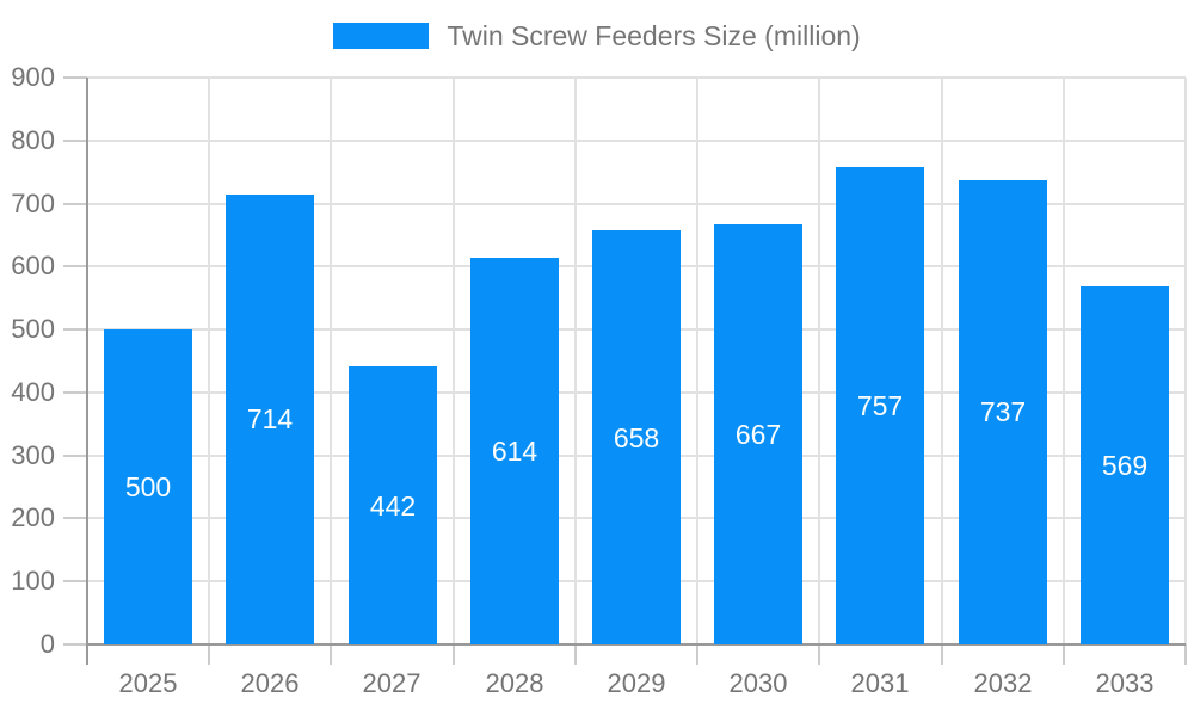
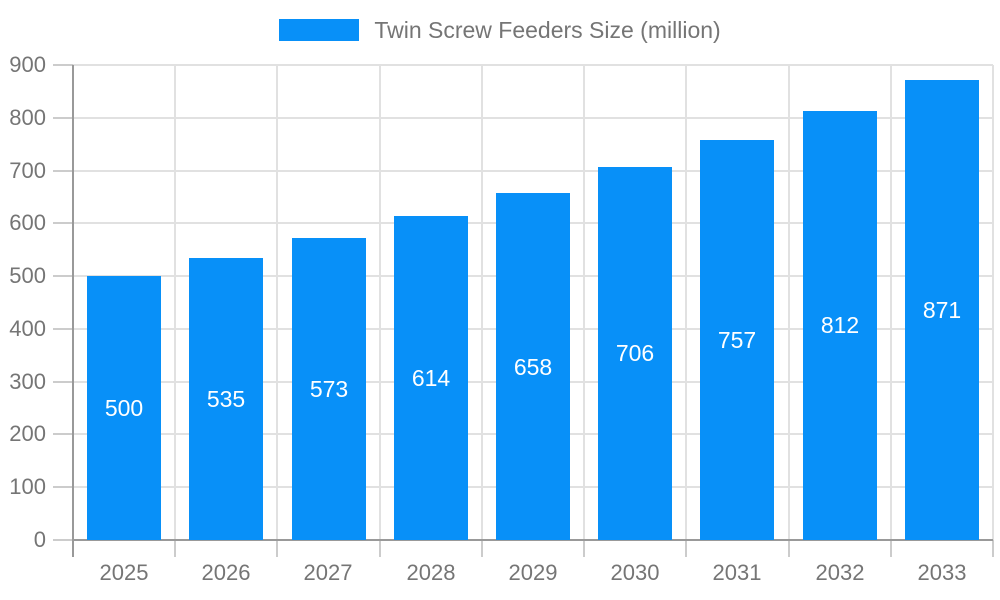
2026: 714 -> 535
2027: 442 -> 573
2030: 667 -> 706
2032: 737 -> 812
2033: 569 -> 871
